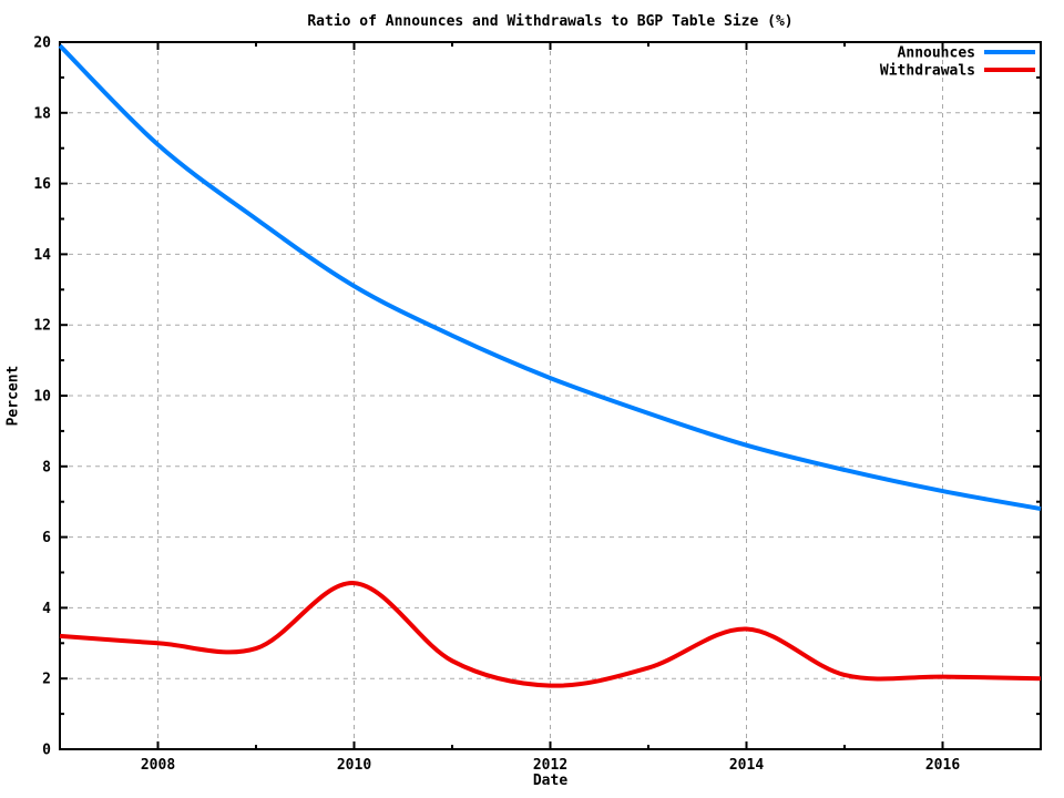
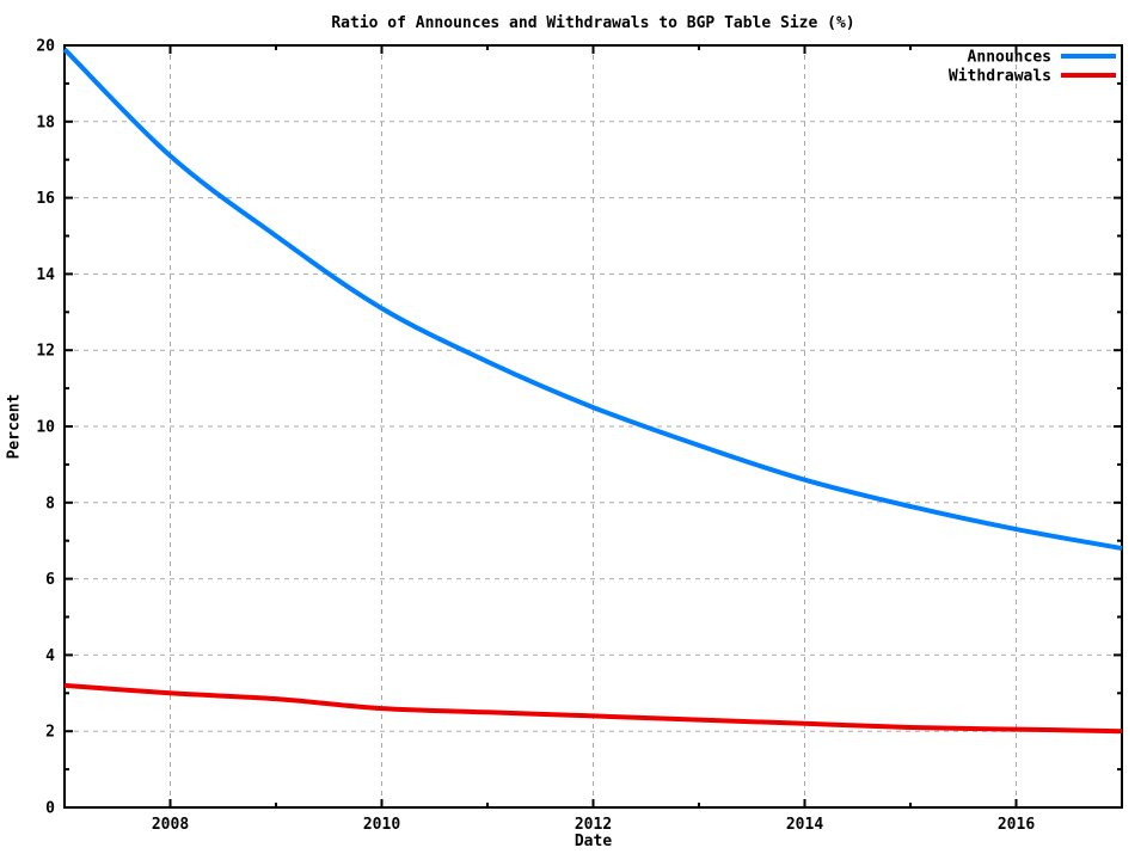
Withdrawals/2010: 4.7 -> 2.6
Withdrawals/2012: 1.8 -> 2.4
Withdrawals/2014: 3.4 -> 2.2
